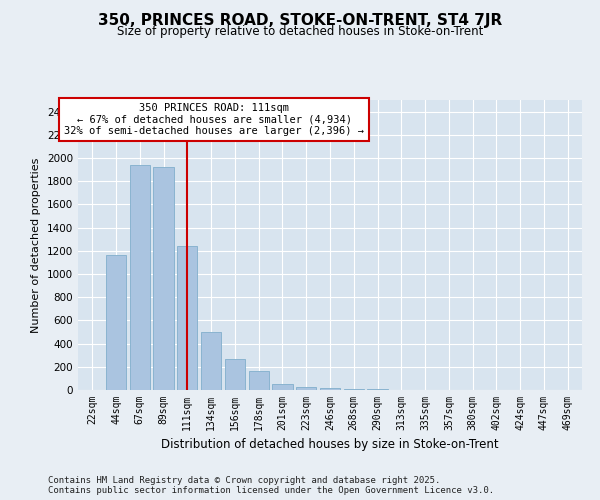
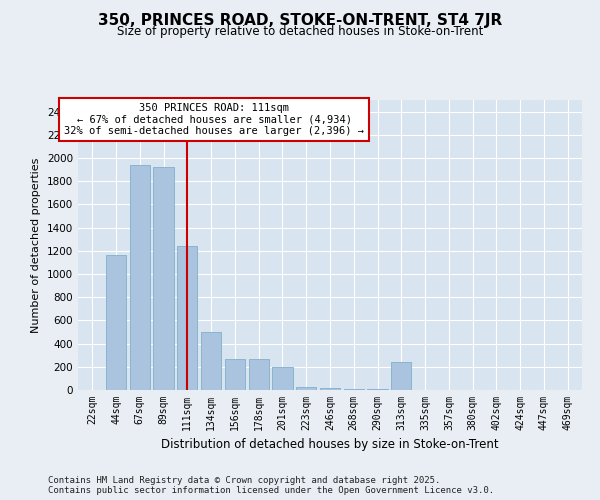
178sqm: 160 -> 270
201sqm: 50 -> 200
313sqm: 0 -> 240
